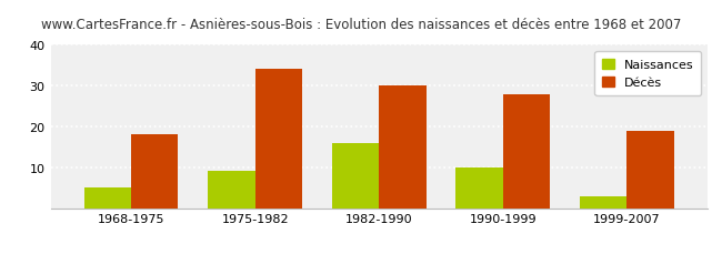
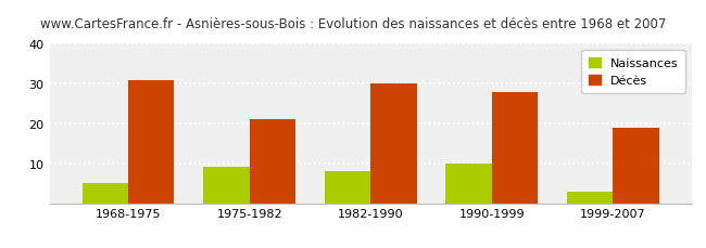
Décès/1968-1975: 18 -> 31
Décès/1975-1982: 34 -> 21
Naissances/1982-1990: 16 -> 8
